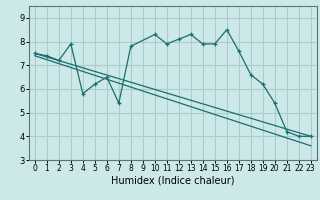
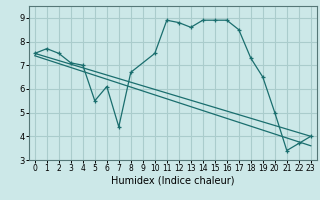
1: 7.4 -> 7.7
2: 7.2 -> 7.5
3: 7.9 -> 7.1
4: 5.8 -> 7.0
5: 6.2 -> 5.5
6: 6.5 -> 6.1
7: 5.4 -> 4.4
8: 7.8 -> 6.7
10: 8.3 -> 7.5
11: 7.9 -> 8.9
12: 8.1 -> 8.8
13: 8.3 -> 8.6
14: 7.9 -> 8.9
15: 7.9 -> 8.9
16: 8.5 -> 8.9
17: 7.6 -> 8.5
18: 6.6 -> 7.3
19: 6.2 -> 6.5
20: 5.4 -> 5.0
21: 4.2 -> 3.4
22: 4.0 -> 3.7
